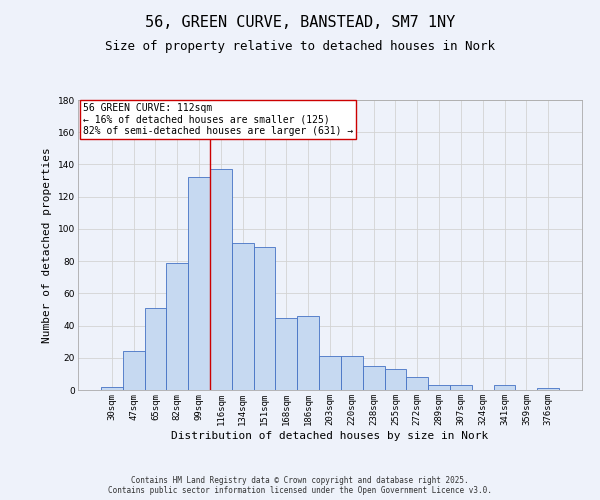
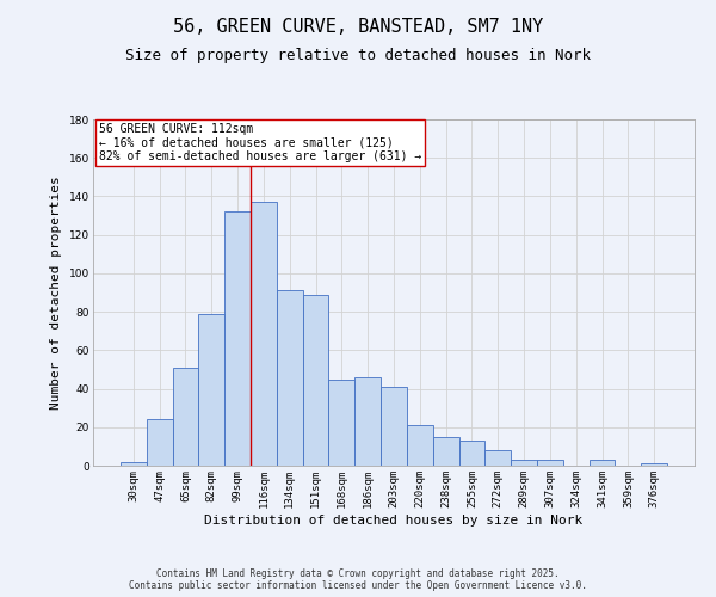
203sqm: 21 -> 41
